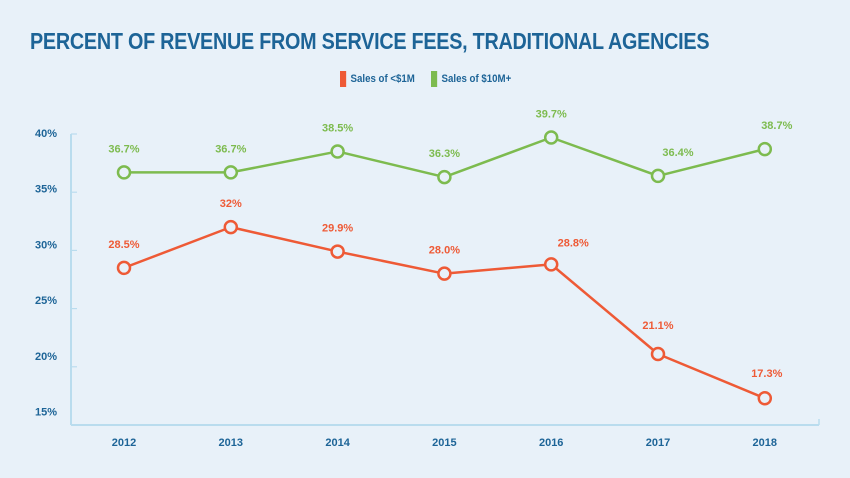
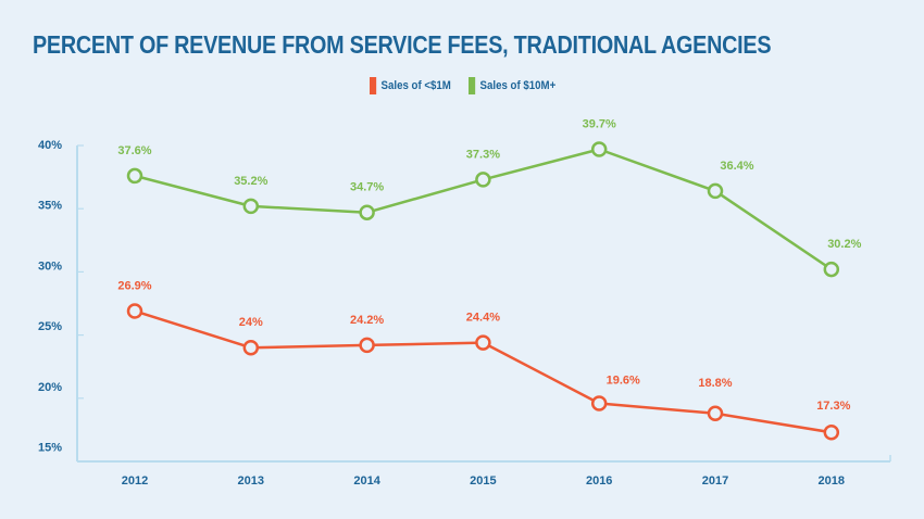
Sales of <$1M/2012: 28.5% -> 26.9%
Sales of $10M+/2012: 36.7% -> 37.6%
Sales of <$1M/2013: 32% -> 24%
Sales of $10M+/2013: 36.7% -> 35.2%
Sales of <$1M/2014: 29.9% -> 24.2%
Sales of $10M+/2014: 38.5% -> 34.7%
Sales of <$1M/2015: 28.0% -> 24.4%
Sales of $10M+/2015: 36.3% -> 37.3%
Sales of <$1M/2016: 28.8% -> 19.6%
Sales of <$1M/2017: 21.1% -> 18.8%
Sales of $10M+/2018: 38.7% -> 30.2%
